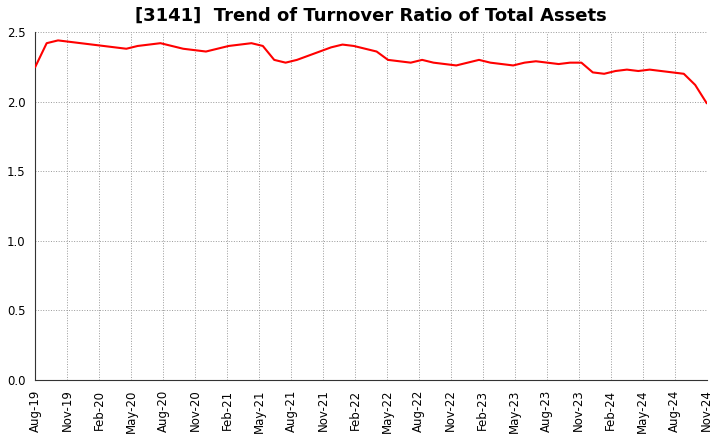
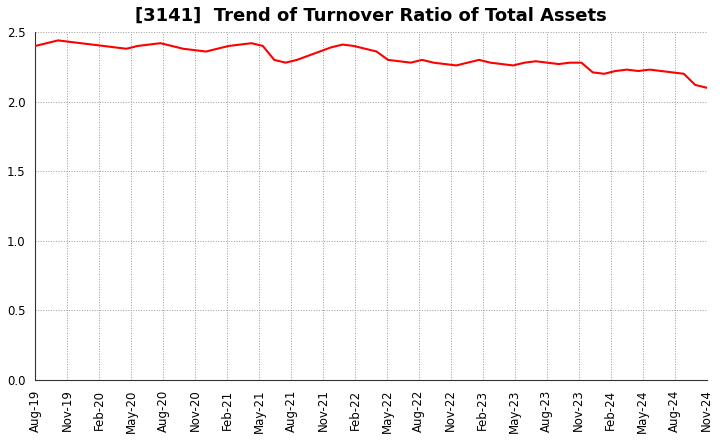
Aug-19: 2.25 -> 2.40
Nov-24: 1.99 -> 2.10
